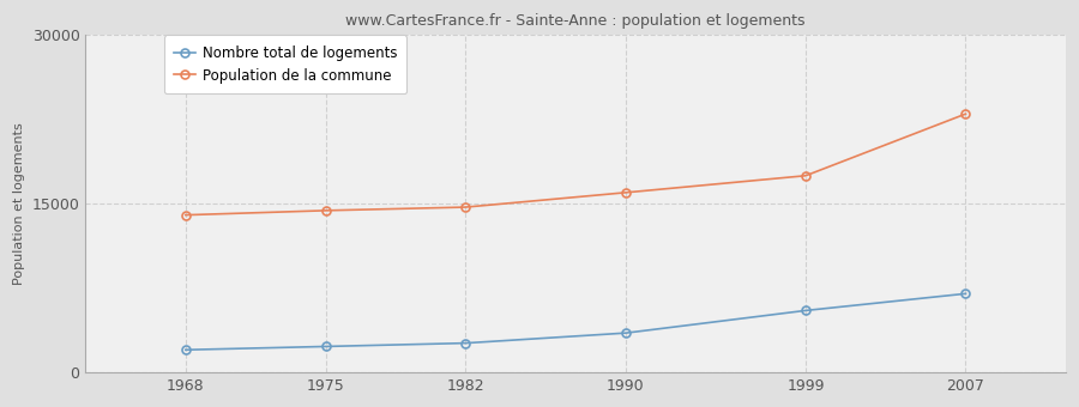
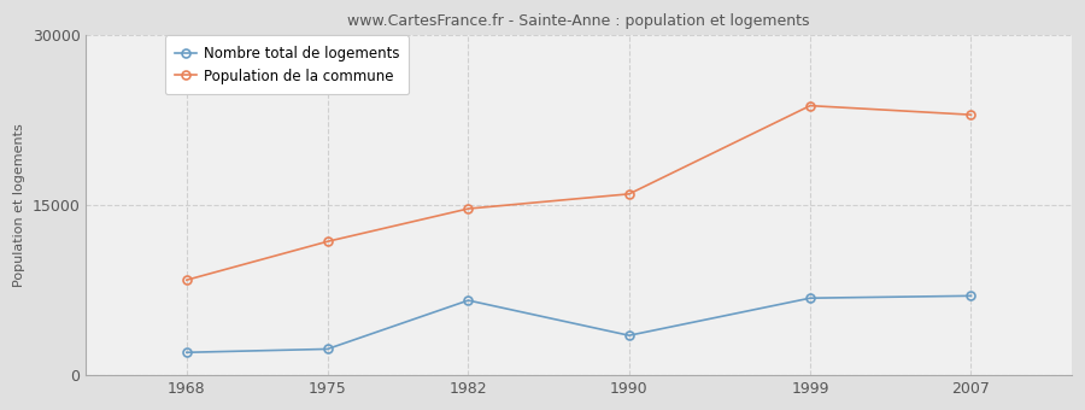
Population de la commune/1968: 14000 -> 8400
Population de la commune/1975: 14400 -> 11800
Nombre total de logements/1982: 2600 -> 6600
Population de la commune/1999: 17500 -> 23800
Nombre total de logements/1999: 5500 -> 6800
